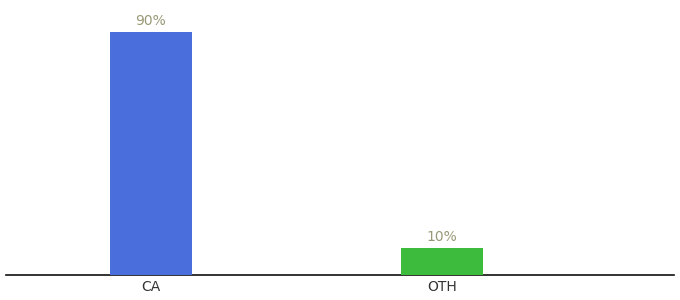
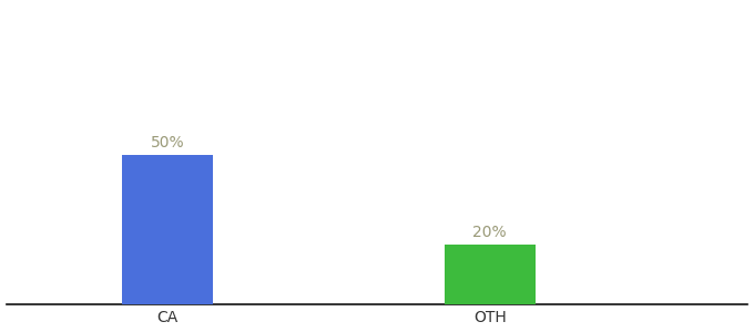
CA: 90% -> 50%
OTH: 10% -> 20%
